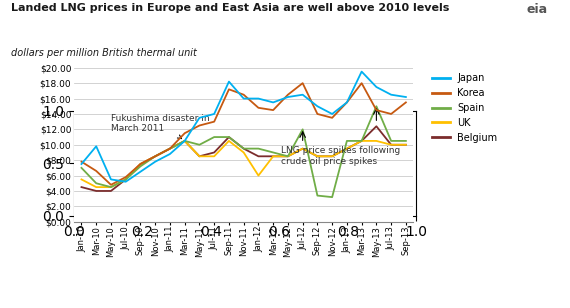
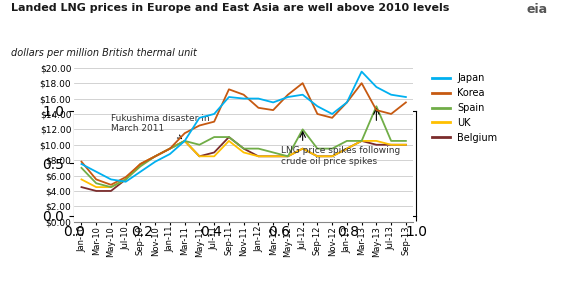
Japan/Mar-10: $9.8 -> $6.5
Korea/Mar-10: $6.6 -> $5.5
Japan/Sep-11: $18.2 -> $16.2
UK/Jan-12: $6.0 -> $8.5
Spain/Sep-12: $3.4 -> $9.5
Spain/Nov-12: $3.2 -> $9.5
Belgium/May-13: $12.4 -> $10.0
